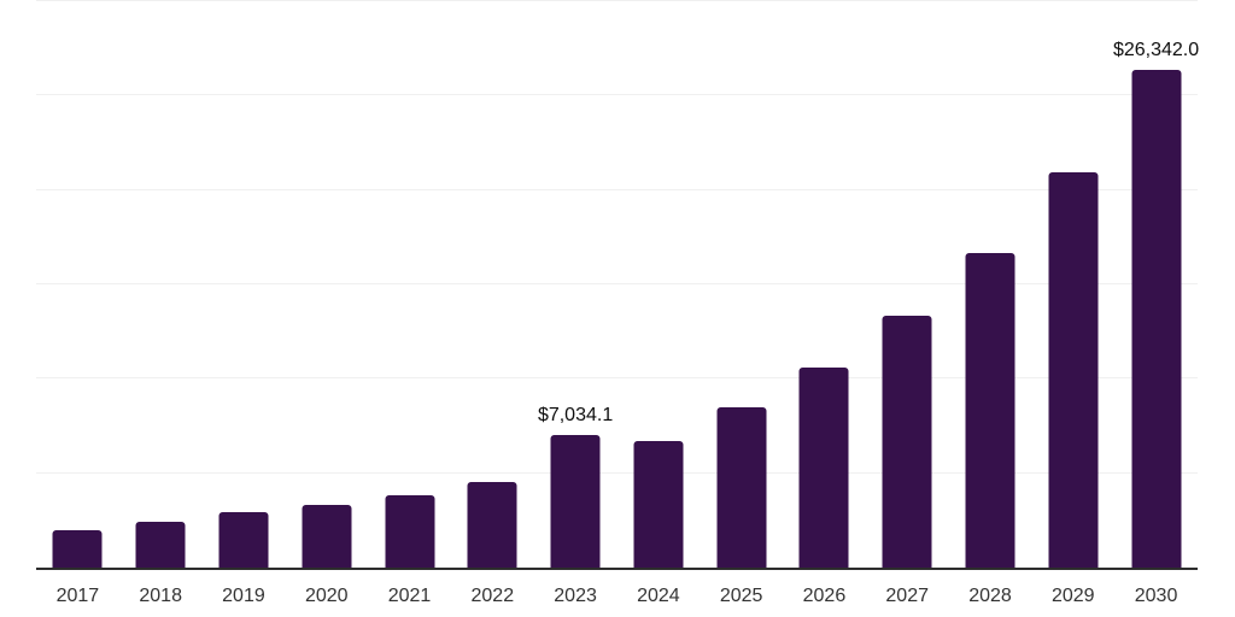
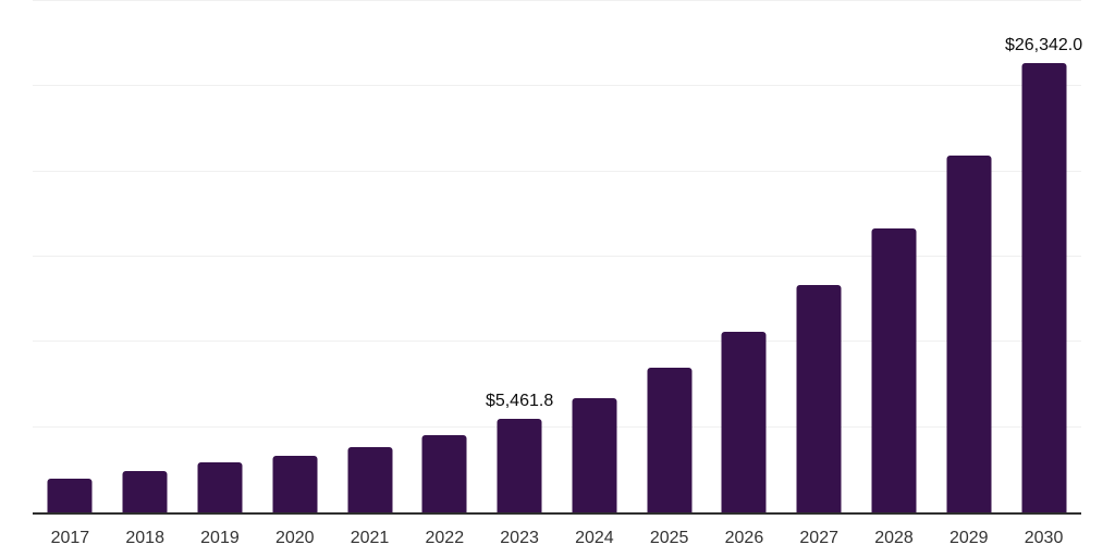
2023: $7,034.1 -> $5,461.8
